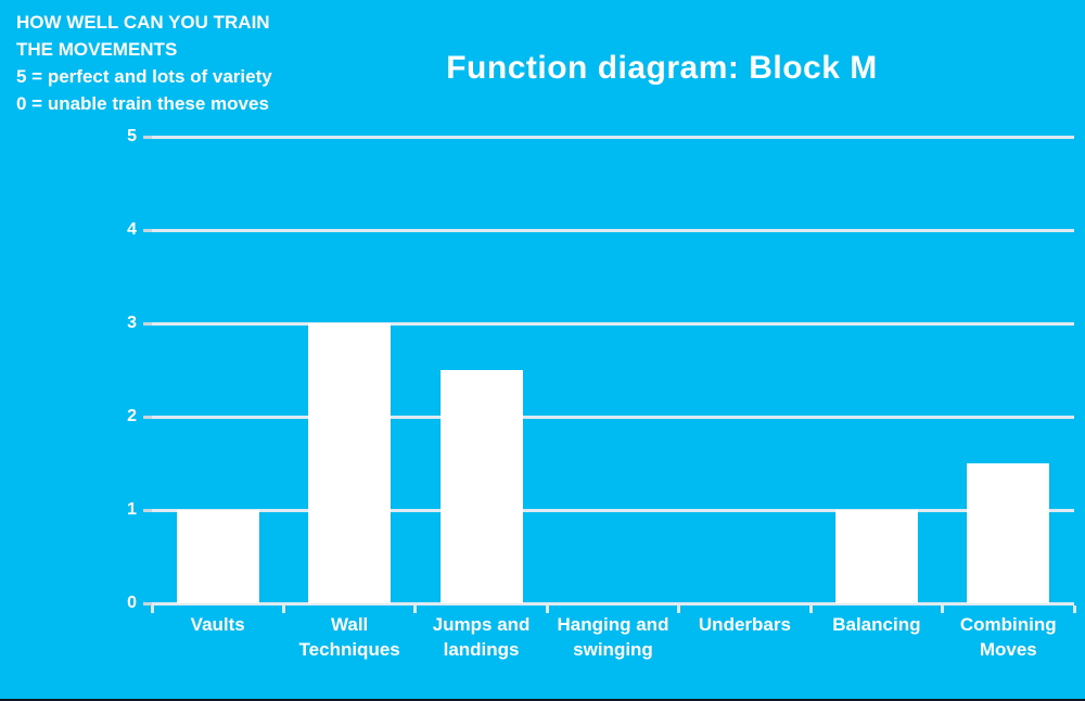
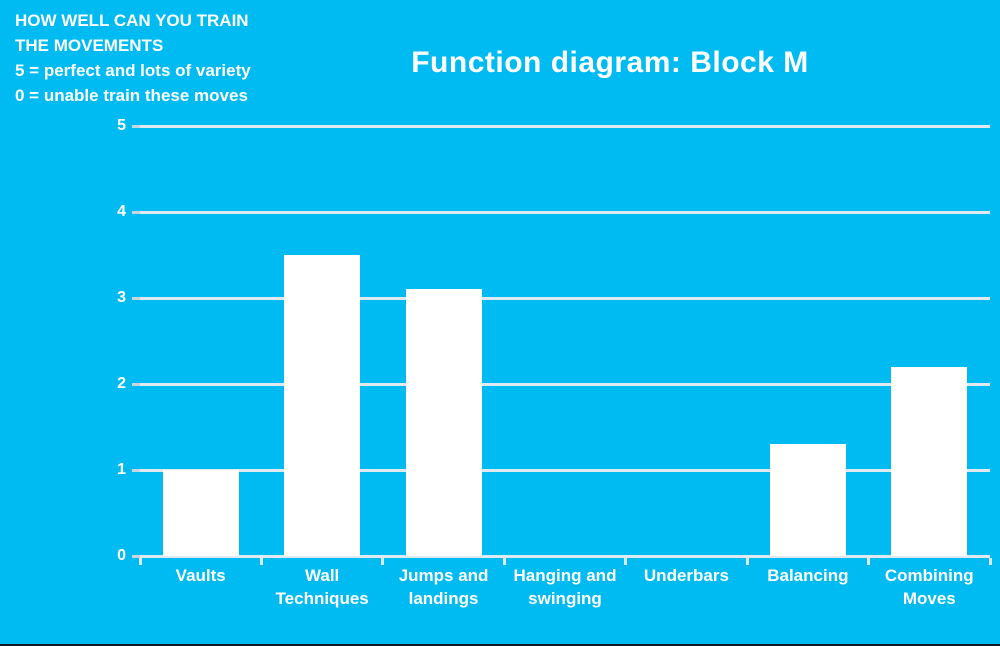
Wall Techniques: 3.0 -> 3.5
Jumps and landings: 2.5 -> 3.1
Balancing: 1.0 -> 1.3
Combining Moves: 1.5 -> 2.2
